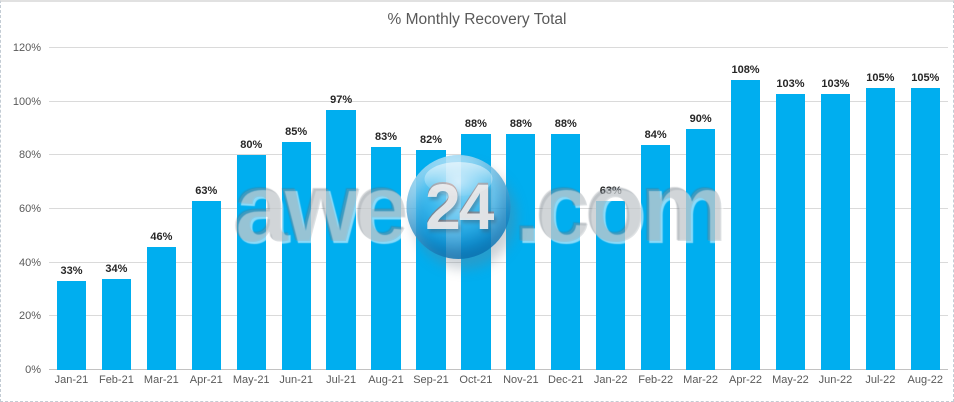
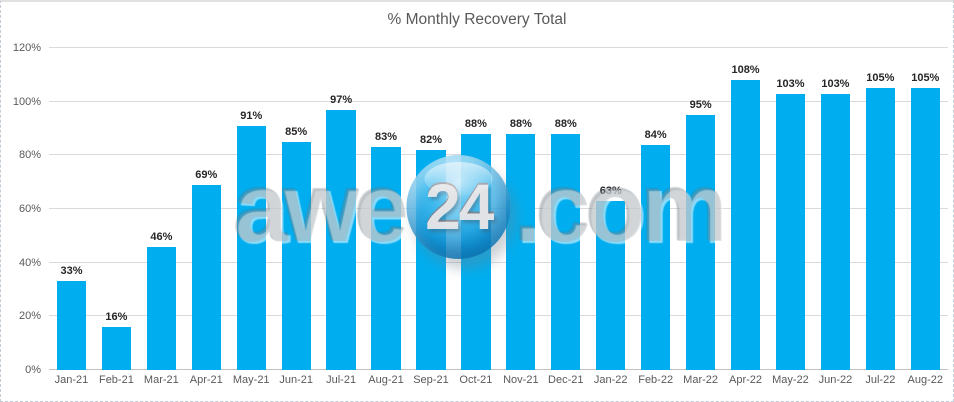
Feb-21: 34% -> 16%
Apr-21: 63% -> 69%
May-21: 80% -> 91%
Mar-22: 90% -> 95%
